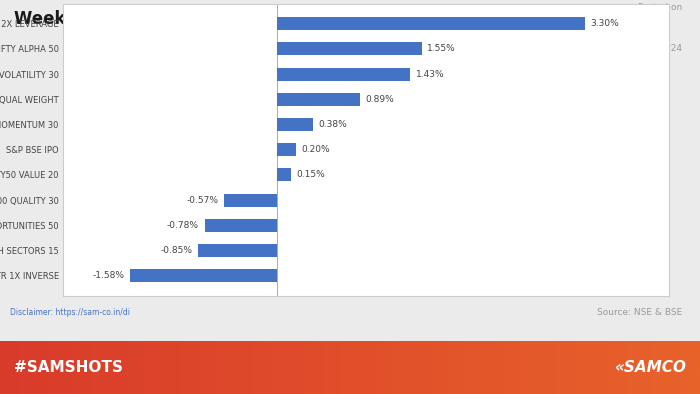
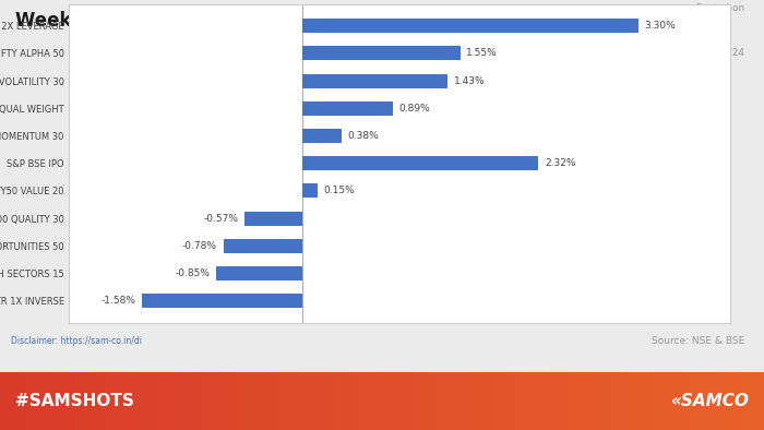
S&P BSE IPO: 0.20% -> 2.32%
